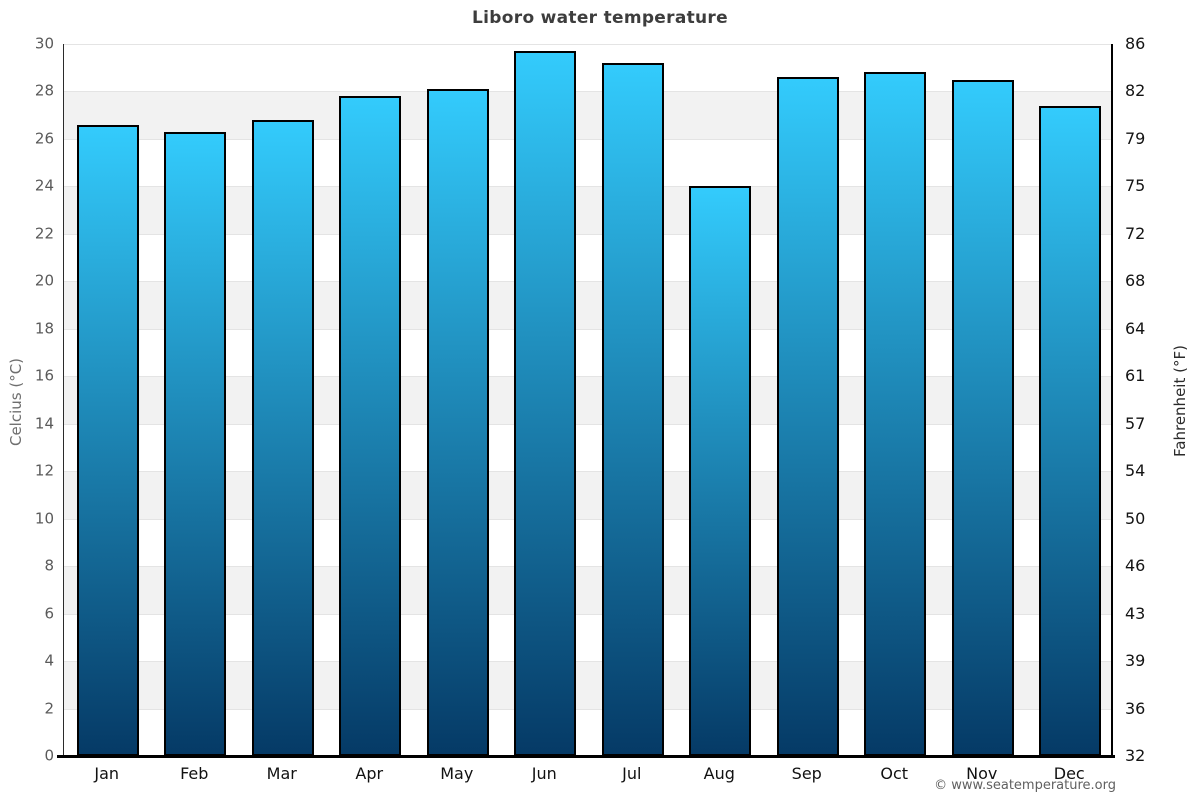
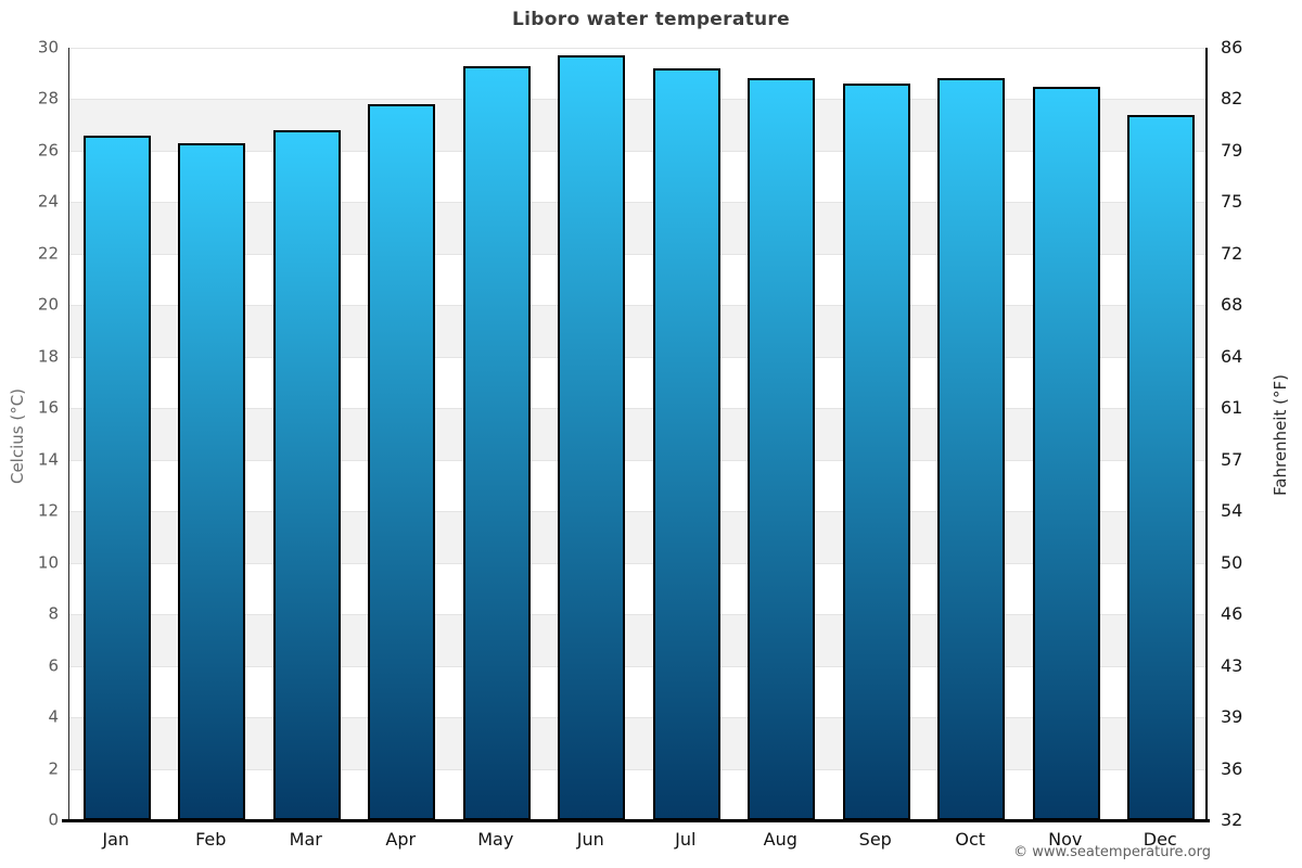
May: 28.1 -> 29.3
Aug: 24.0 -> 28.8
